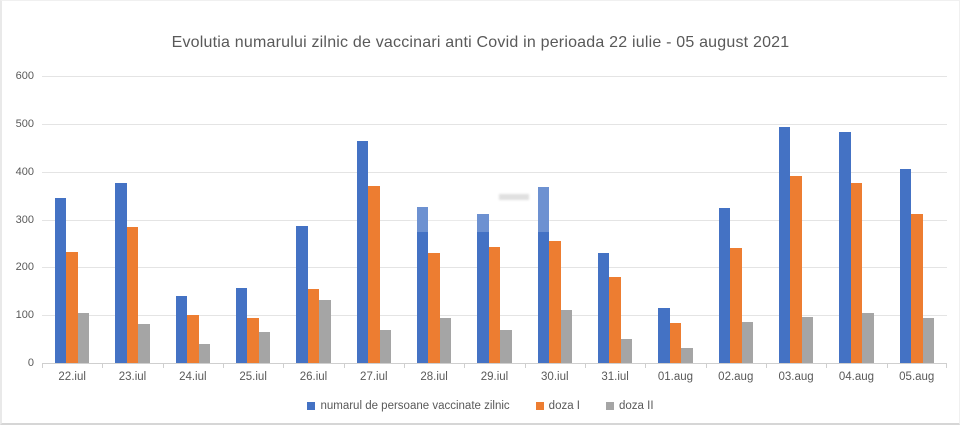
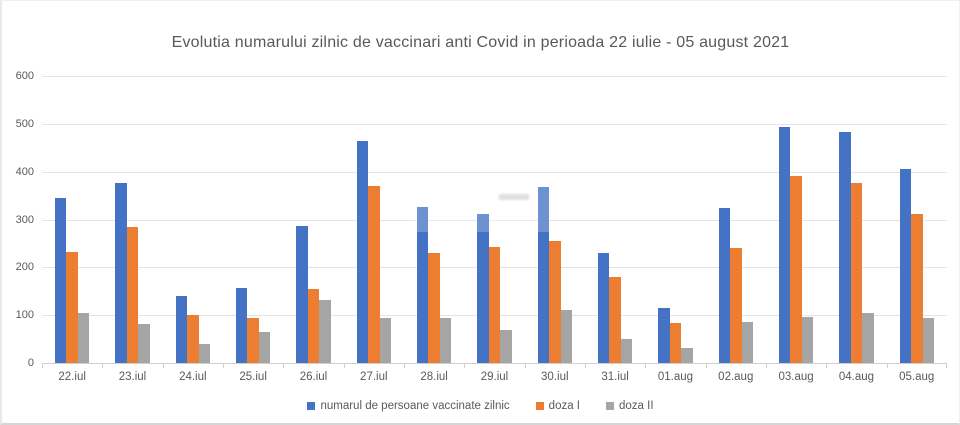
doza II/27.iul: 70 -> 100
